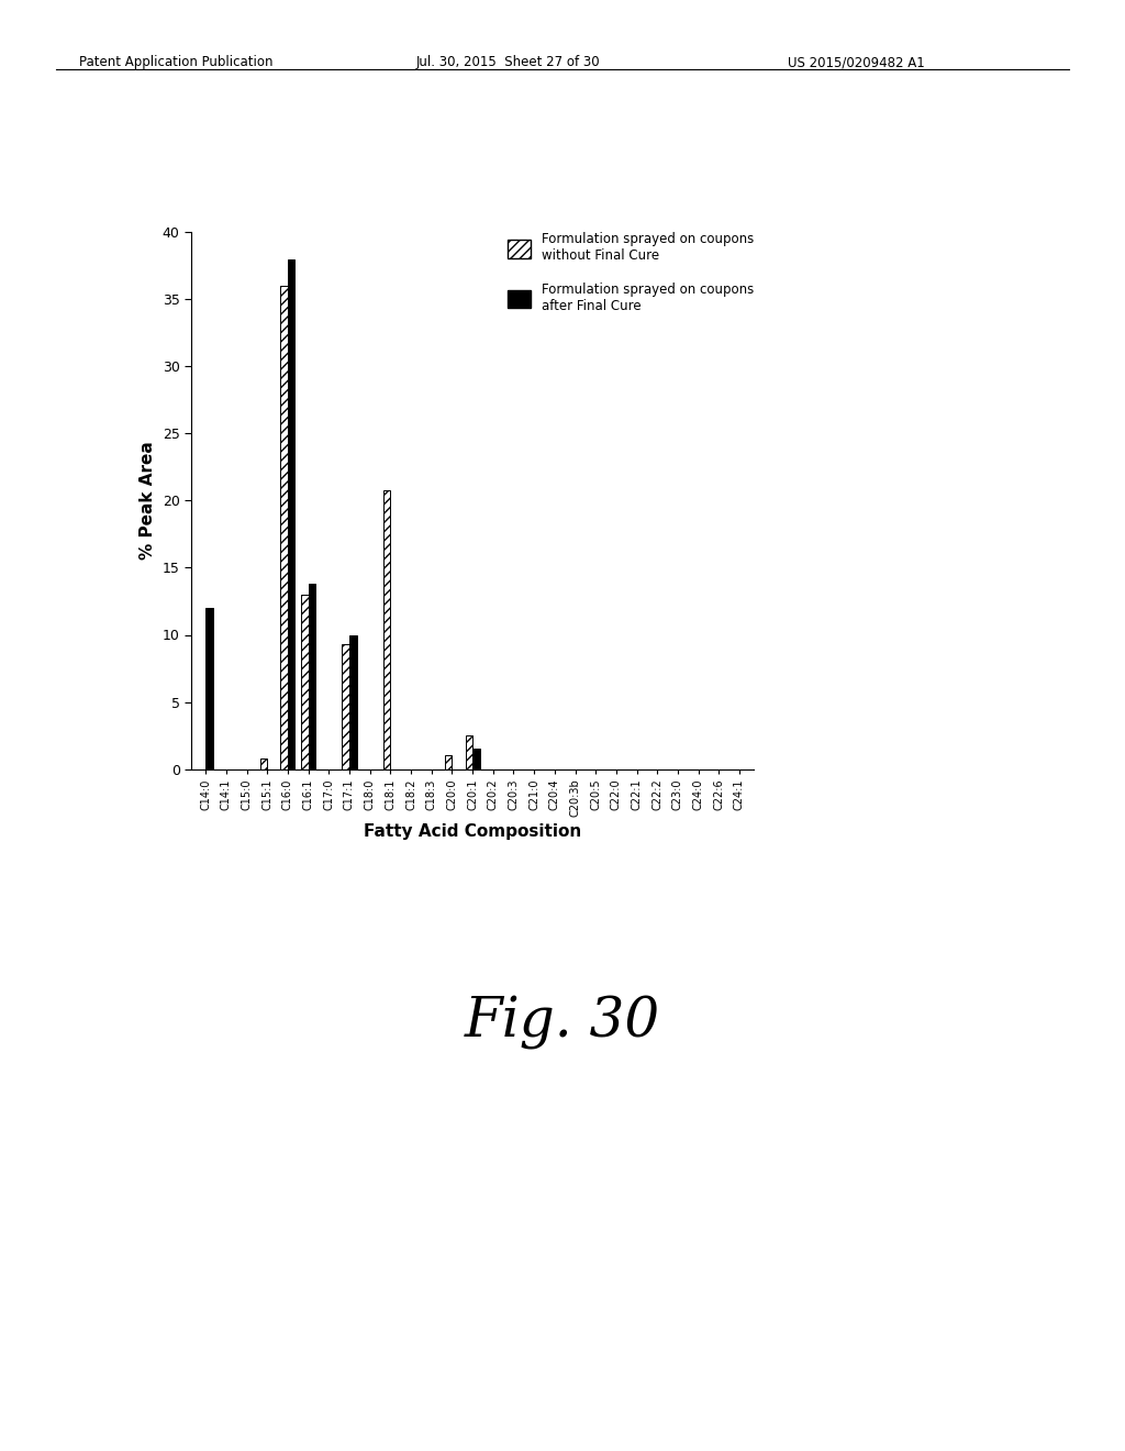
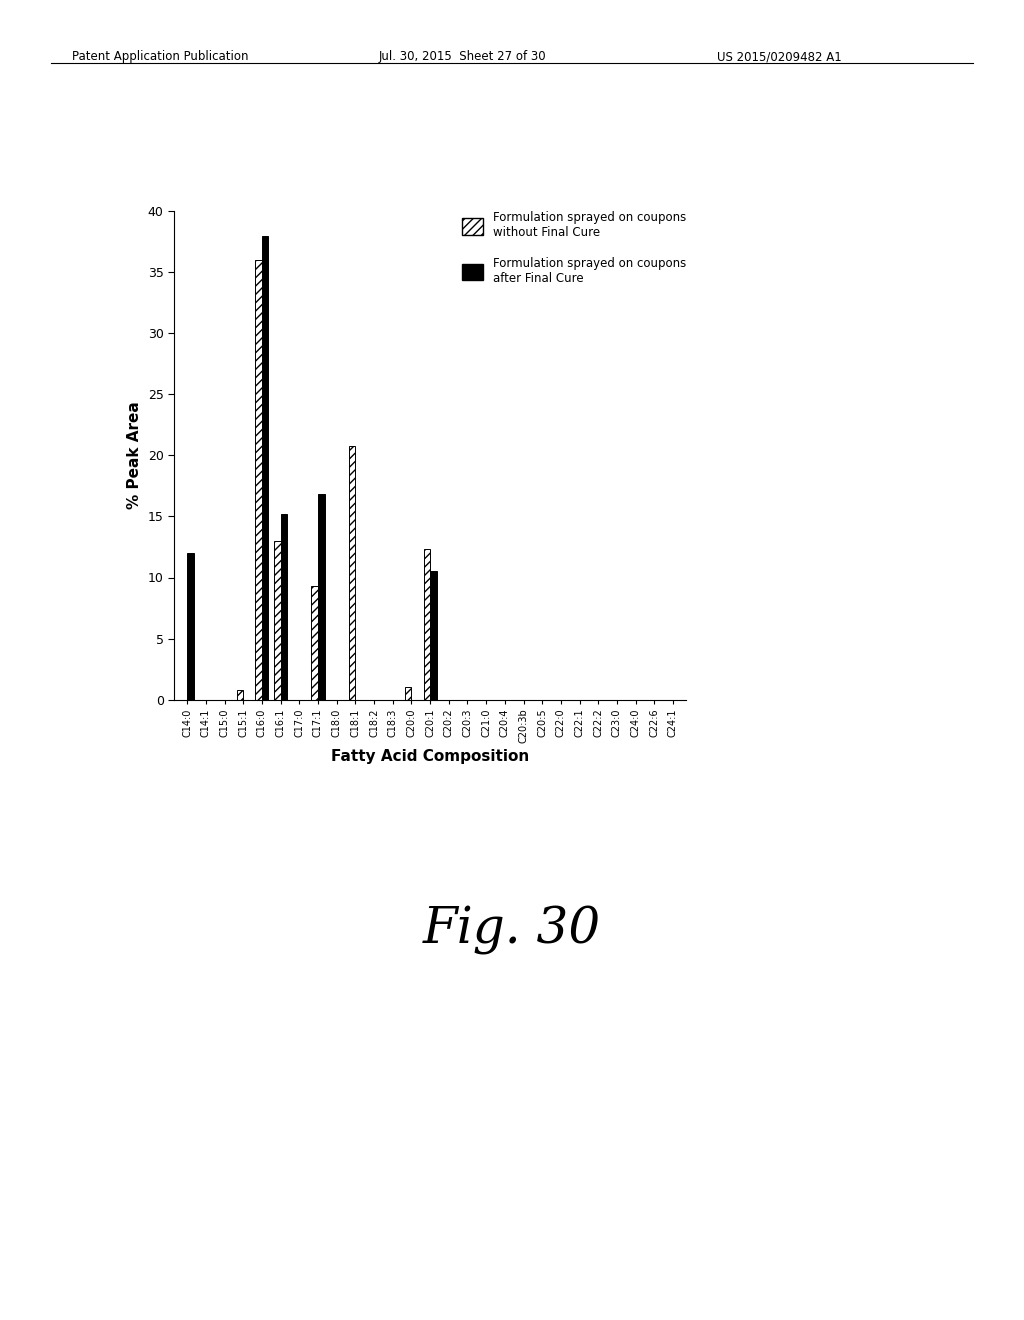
Formulation sprayed on coupons after Final Cure/C16:1: 13.8 -> 15.2
Formulation sprayed on coupons after Final Cure/C17:1: 10.0 -> 16.8
Formulation sprayed on coupons without Final Cure/C20:1: 2.5 -> 12.3
Formulation sprayed on coupons after Final Cure/C20:1: 1.5 -> 10.5
